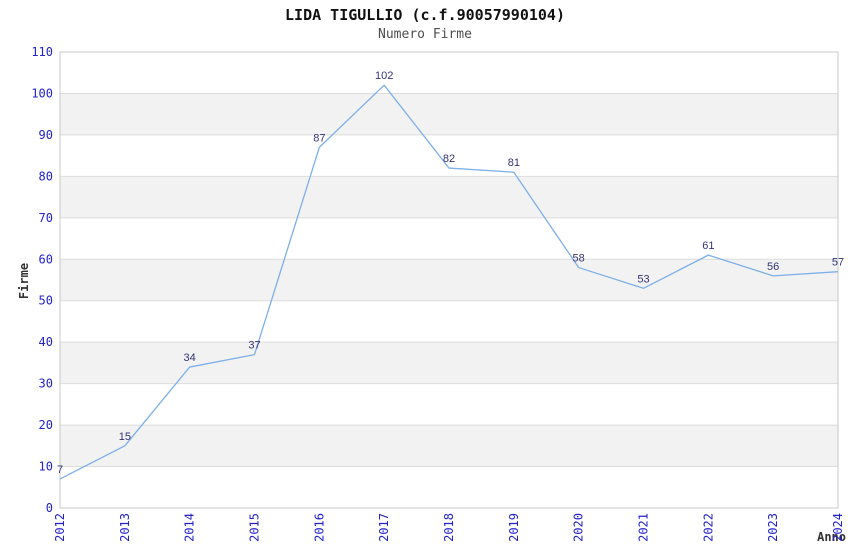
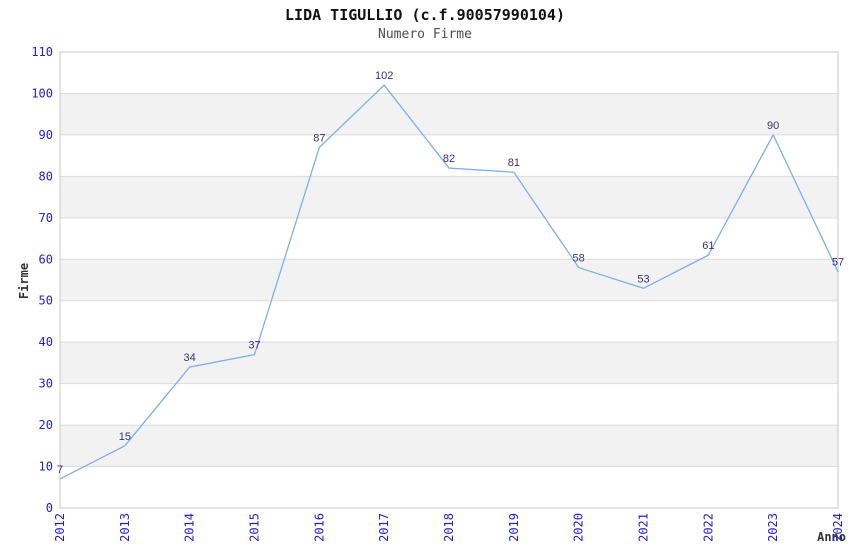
2023: 56 -> 90
